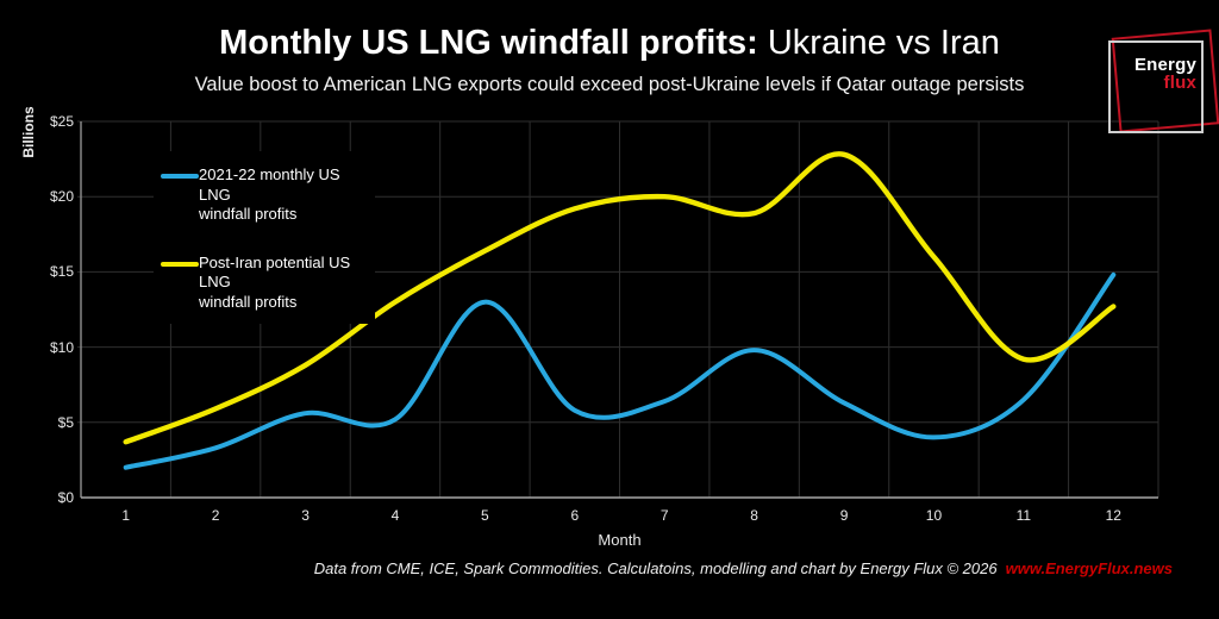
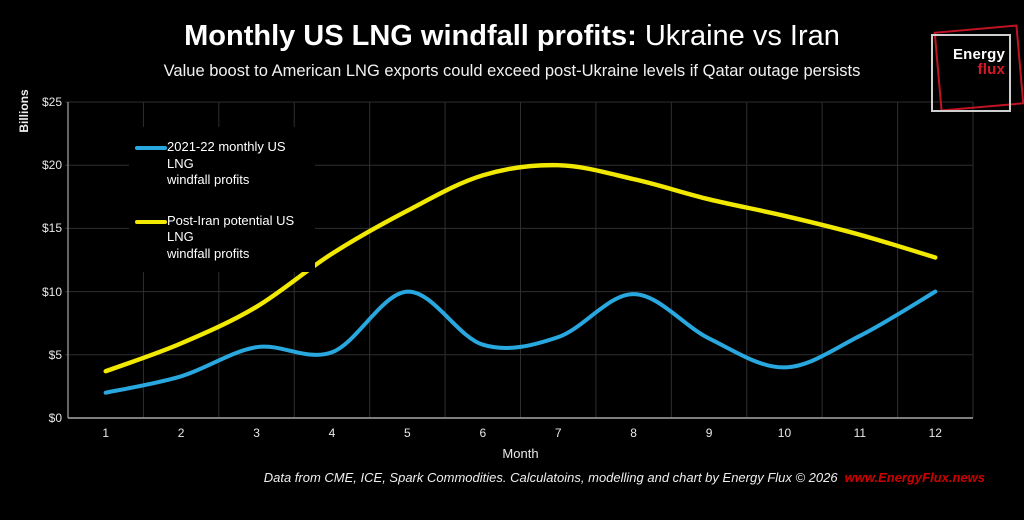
2021-22 monthly US LNG windfall profits/5: $13.0 -> $10.0
Post-Iran potential US LNG windfall profits/9: $22.8 -> $17.3
Post-Iran potential US LNG windfall profits/11: $9.2 -> $14.5
2021-22 monthly US LNG windfall profits/12: $14.8 -> $10.0
